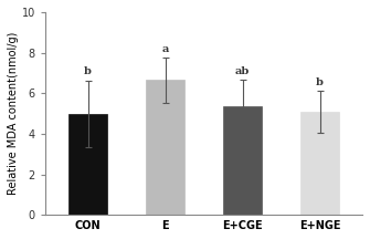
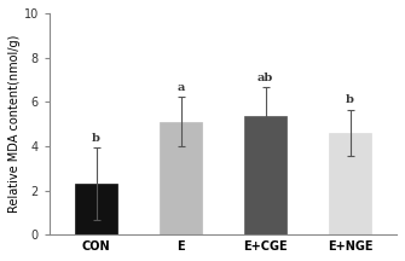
CON: 5.0 -> 2.3
E: 6.7 -> 5.1
E+NGE: 5.1 -> 4.6
